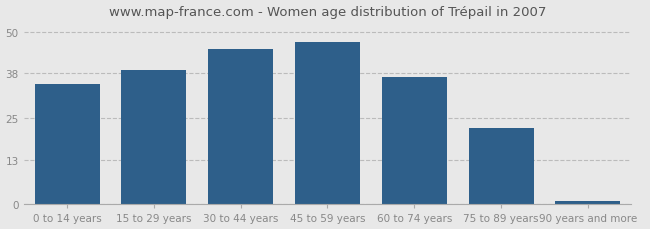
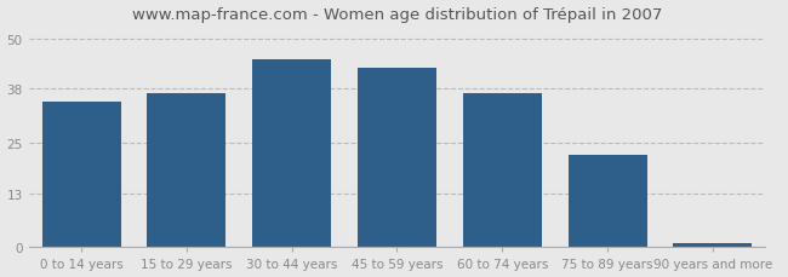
15 to 29 years: 39 -> 37
45 to 59 years: 47 -> 43
